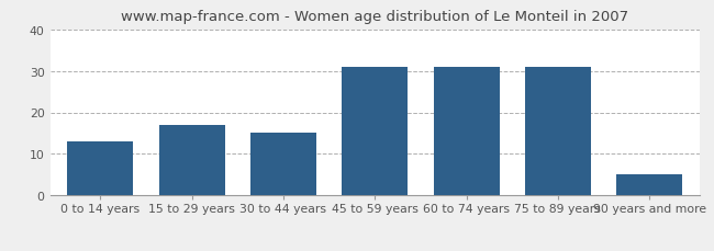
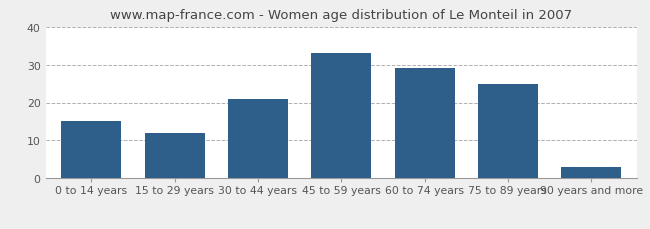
0 to 14 years: 13 -> 15
15 to 29 years: 17 -> 12
30 to 44 years: 15 -> 21
45 to 59 years: 31 -> 33
60 to 74 years: 31 -> 29
75 to 89 years: 31 -> 25
90 years and more: 5 -> 3
